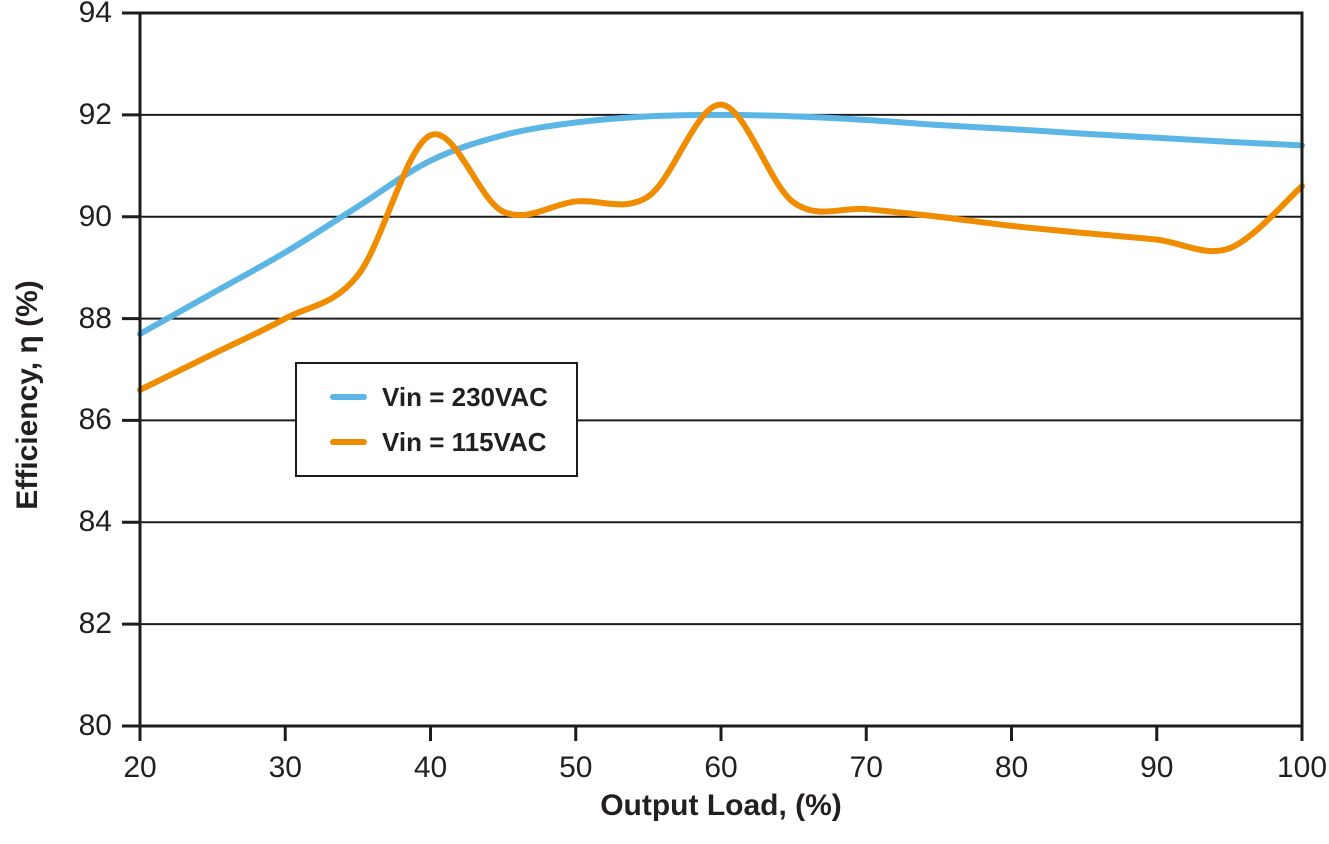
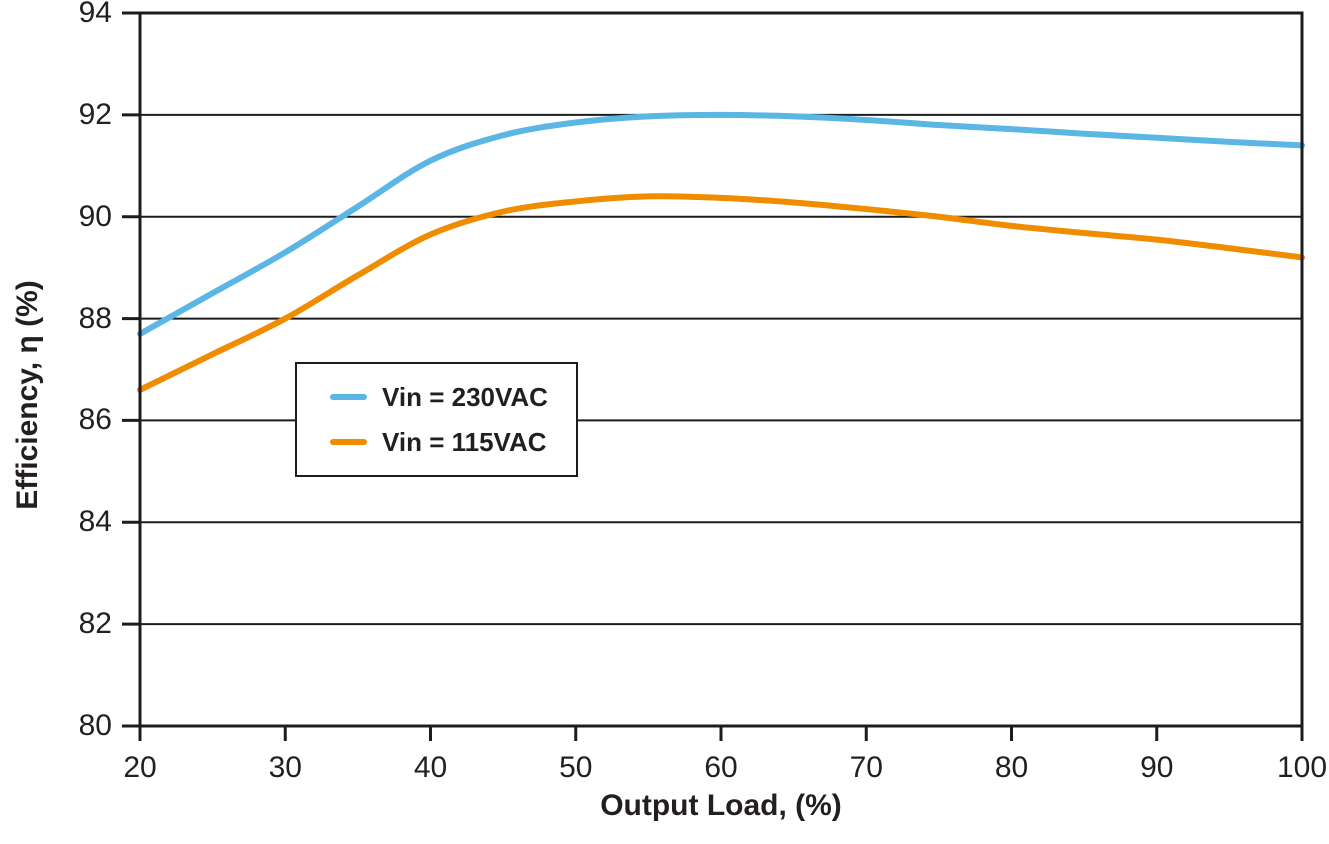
Vin = 115VAC/40: 91.6 -> 89.7
Vin = 115VAC/60: 92.2 -> 90.4
Vin = 115VAC/100: 90.6 -> 89.2
